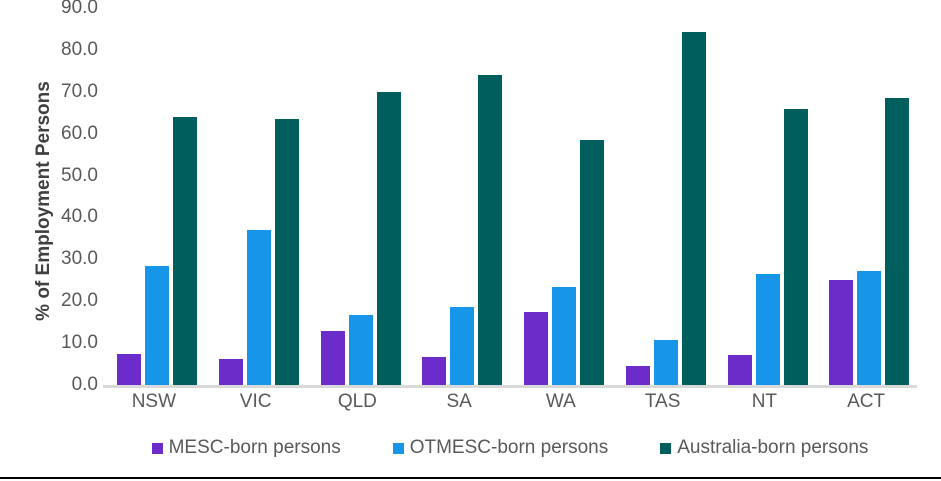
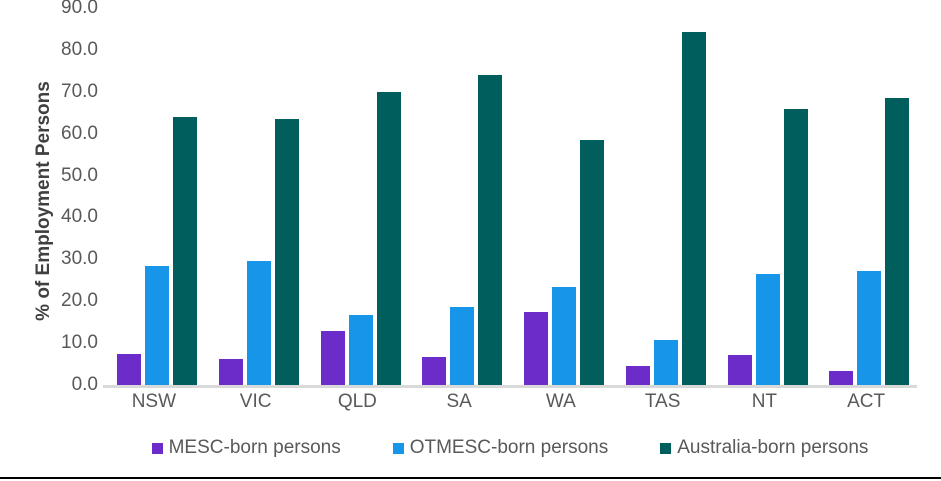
OTMESC-born persons/VIC: 37 -> 30
MESC-born persons/ACT: 25 -> 3
